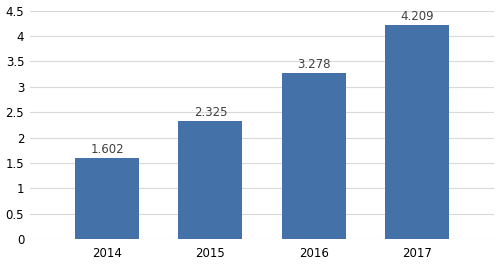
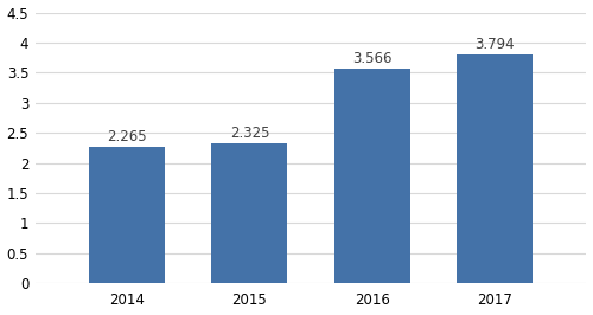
2014: 1.602 -> 2.265
2016: 3.278 -> 3.566
2017: 4.209 -> 3.794
